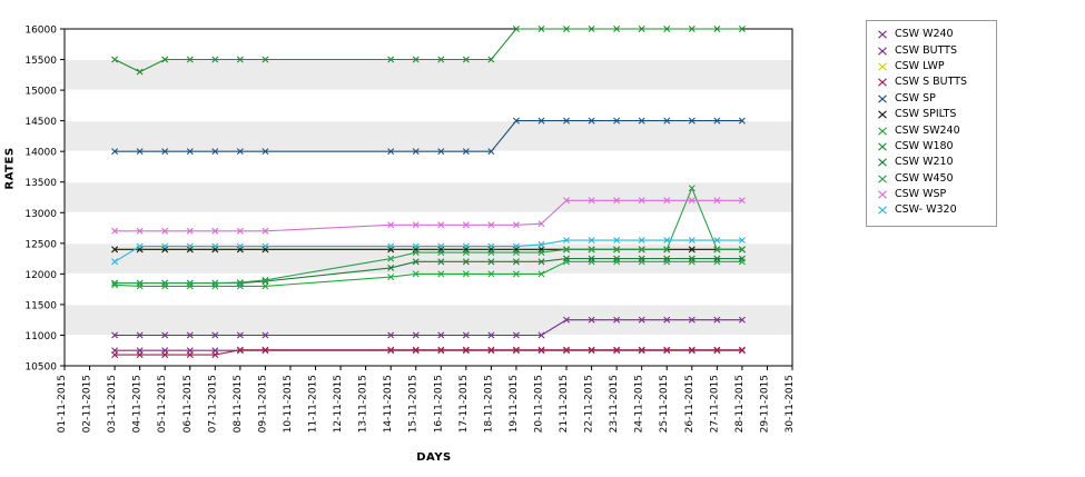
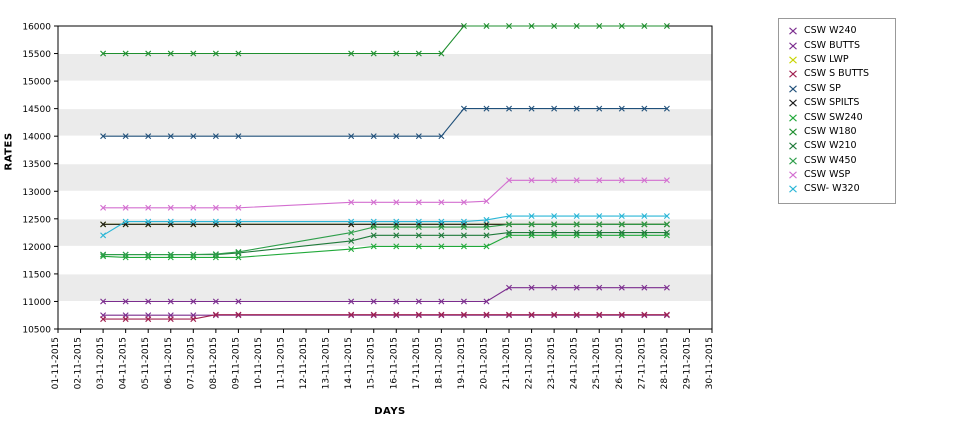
CSW W180/04-11-2015: 15300 -> 15500
CSW W450/26-11-2015: 13400 -> 12400
